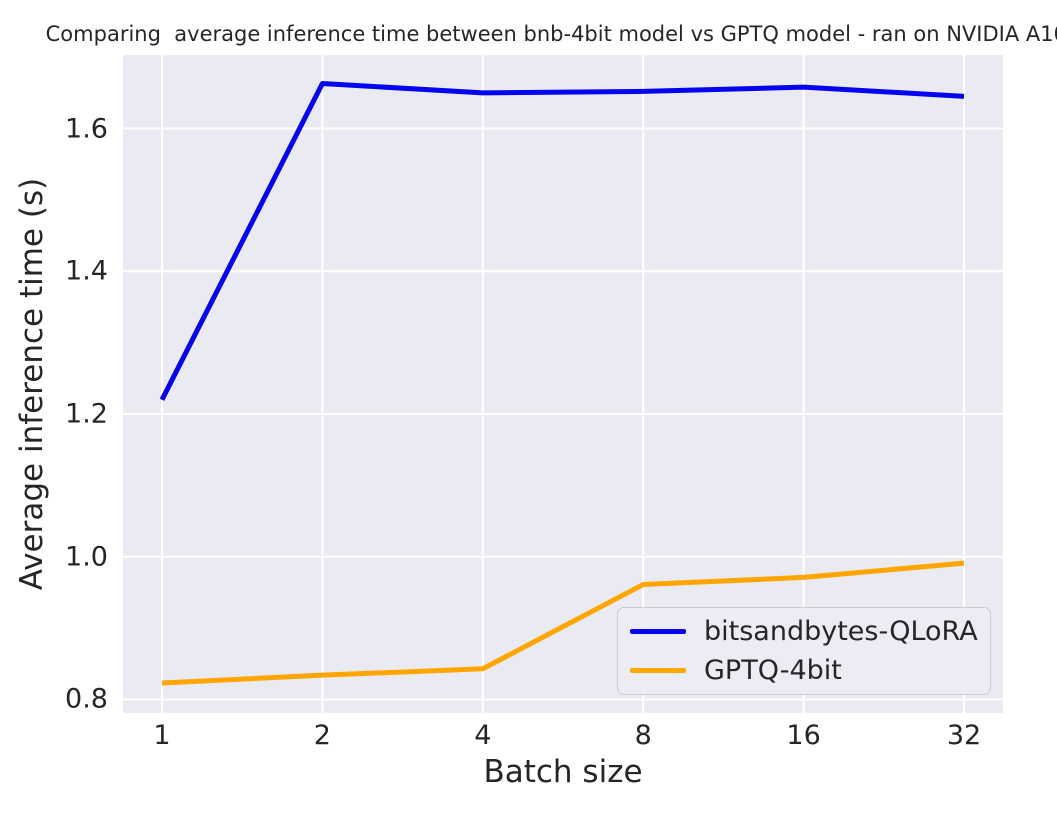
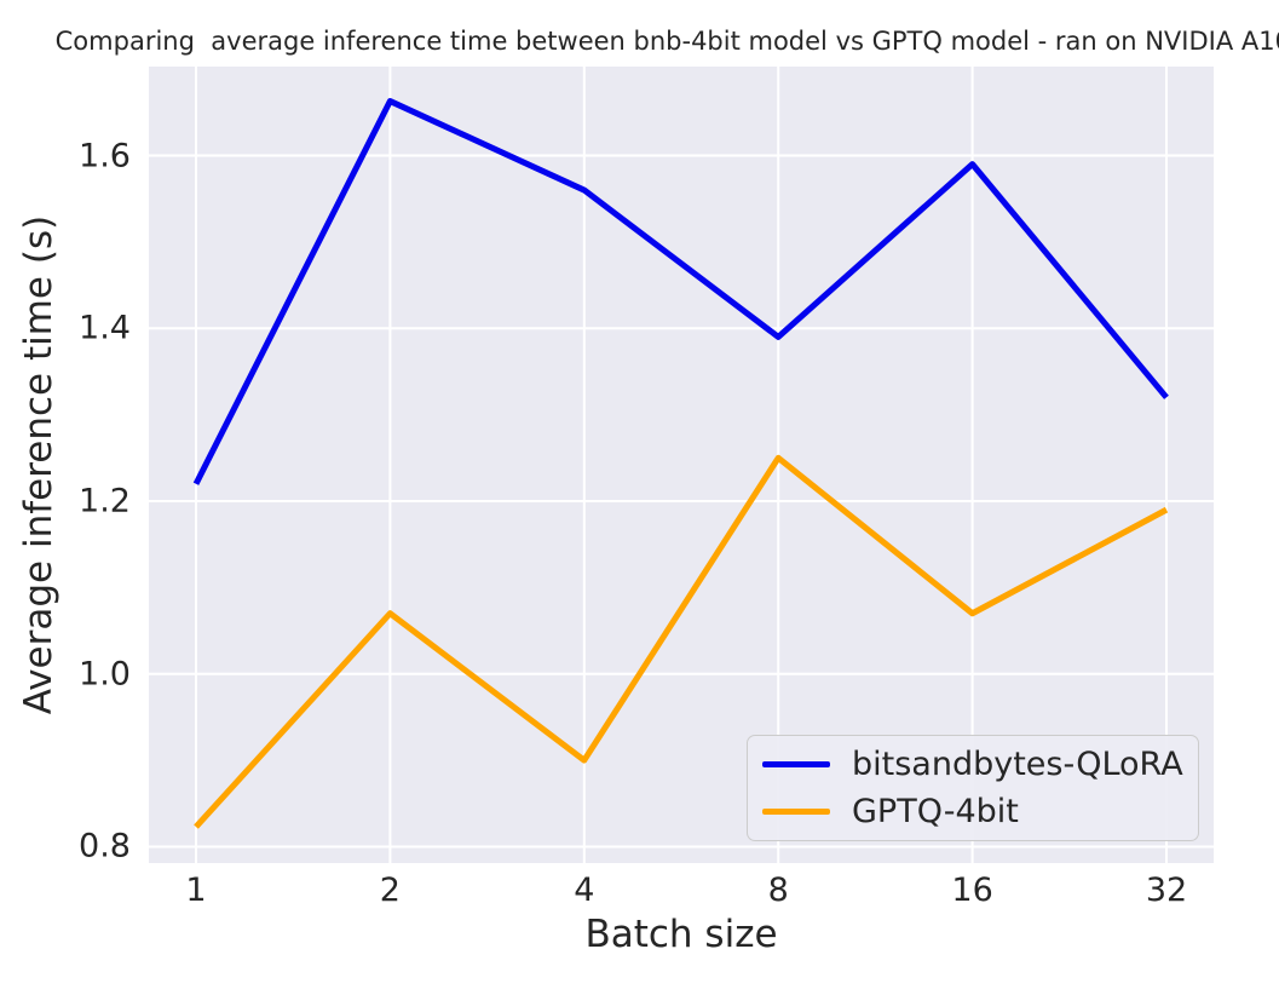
GPTQ-4bit/2: 0.83 -> 1.07
bitsandbytes-QLoRA/4: 1.65 -> 1.56
GPTQ-4bit/4: 0.84 -> 0.90
bitsandbytes-QLoRA/8: 1.65 -> 1.39
GPTQ-4bit/8: 0.96 -> 1.25
bitsandbytes-QLoRA/16: 1.66 -> 1.59
GPTQ-4bit/16: 0.97 -> 1.07
bitsandbytes-QLoRA/32: 1.65 -> 1.32
GPTQ-4bit/32: 0.99 -> 1.19
